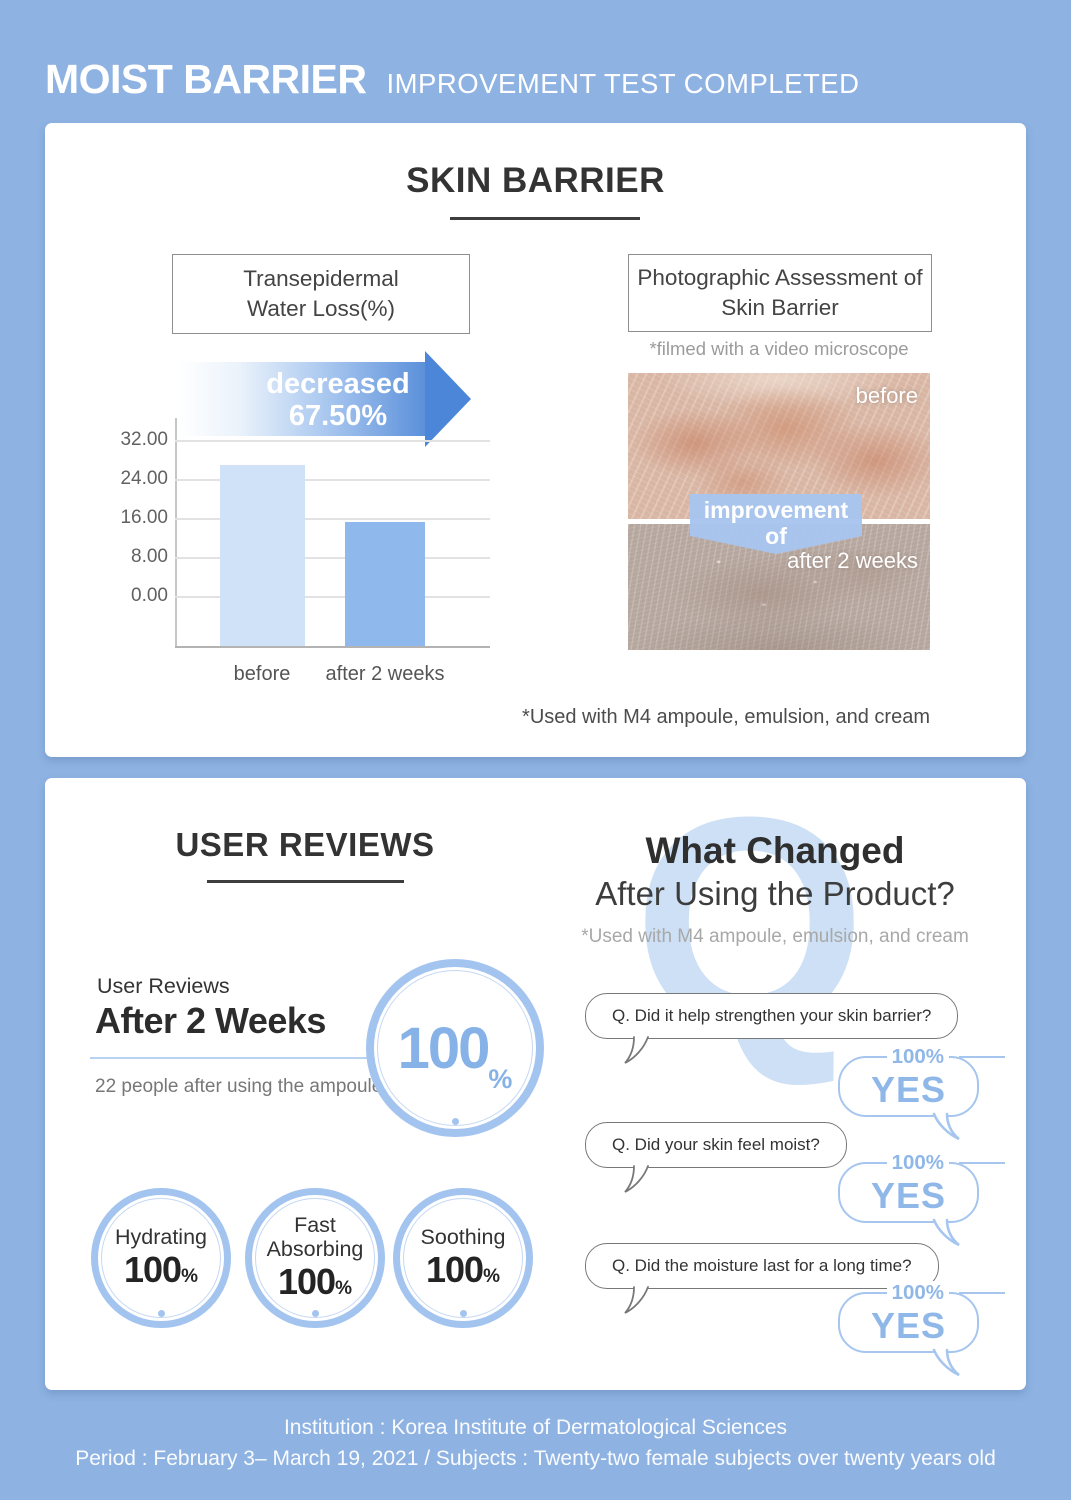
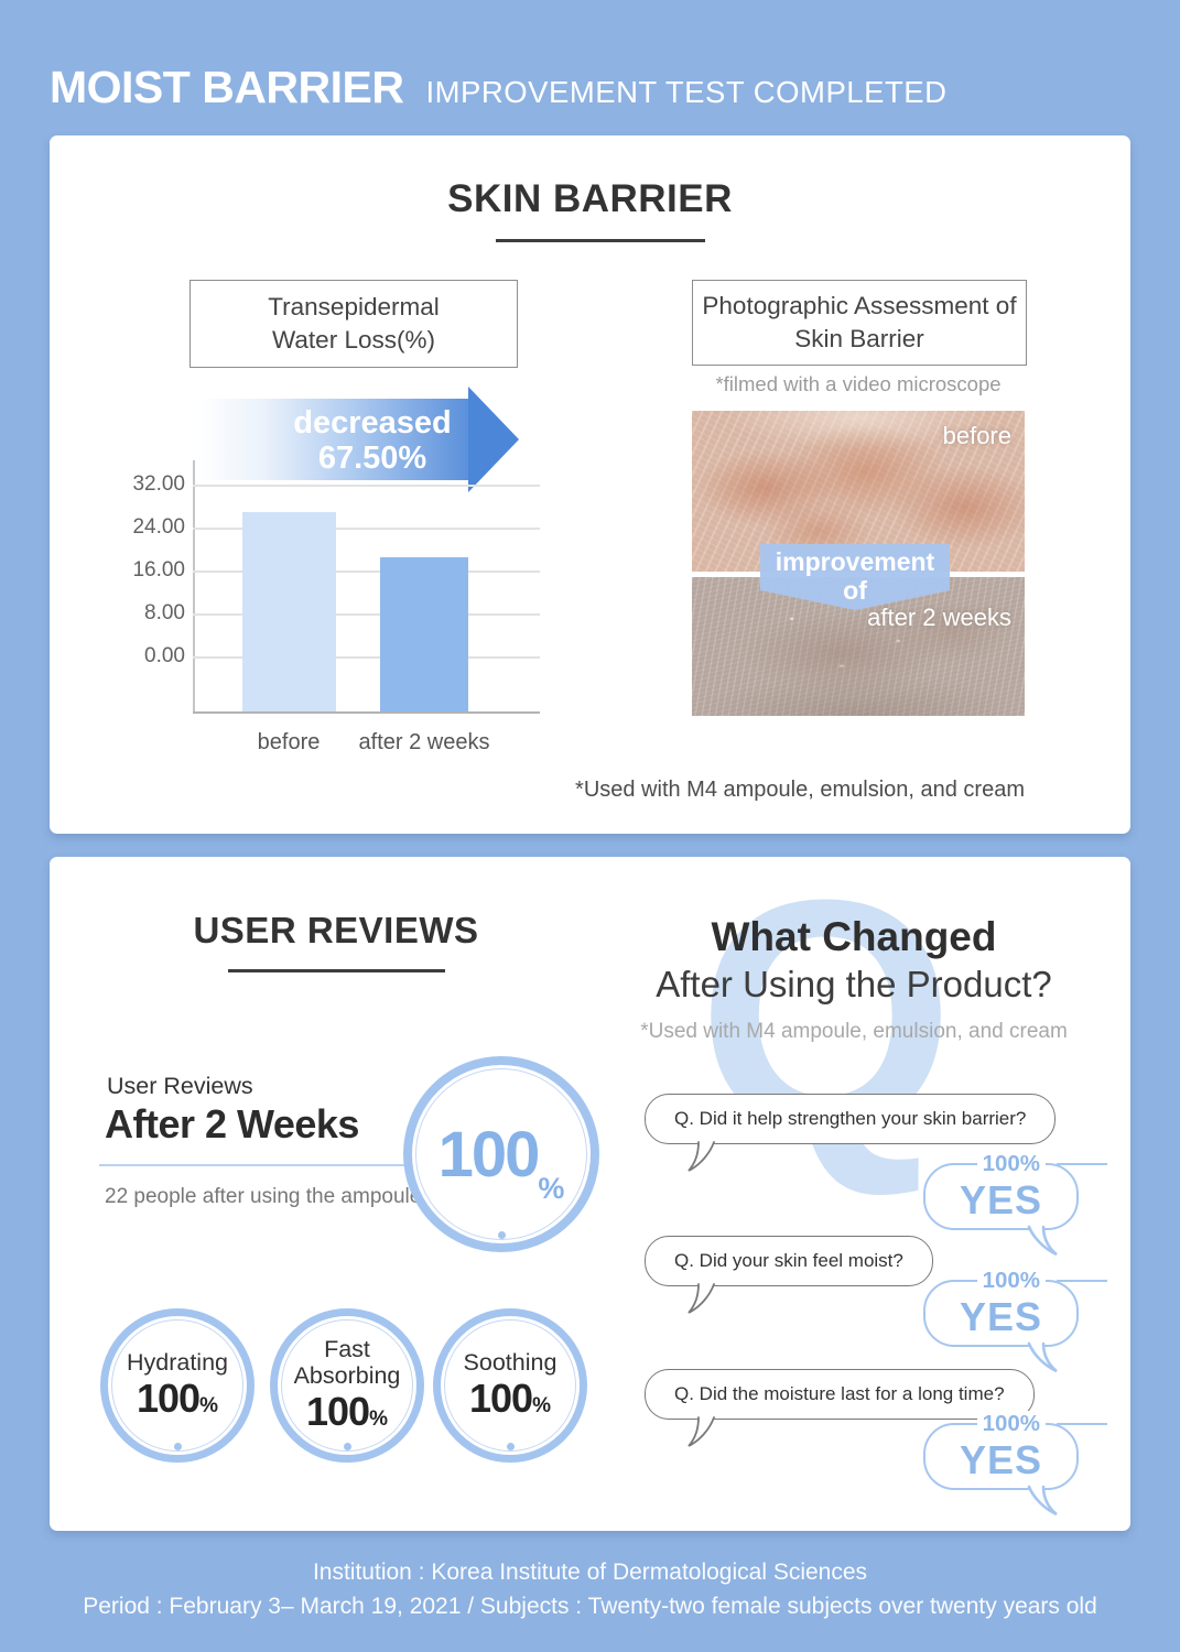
after 2 weeks: 15 -> 18
